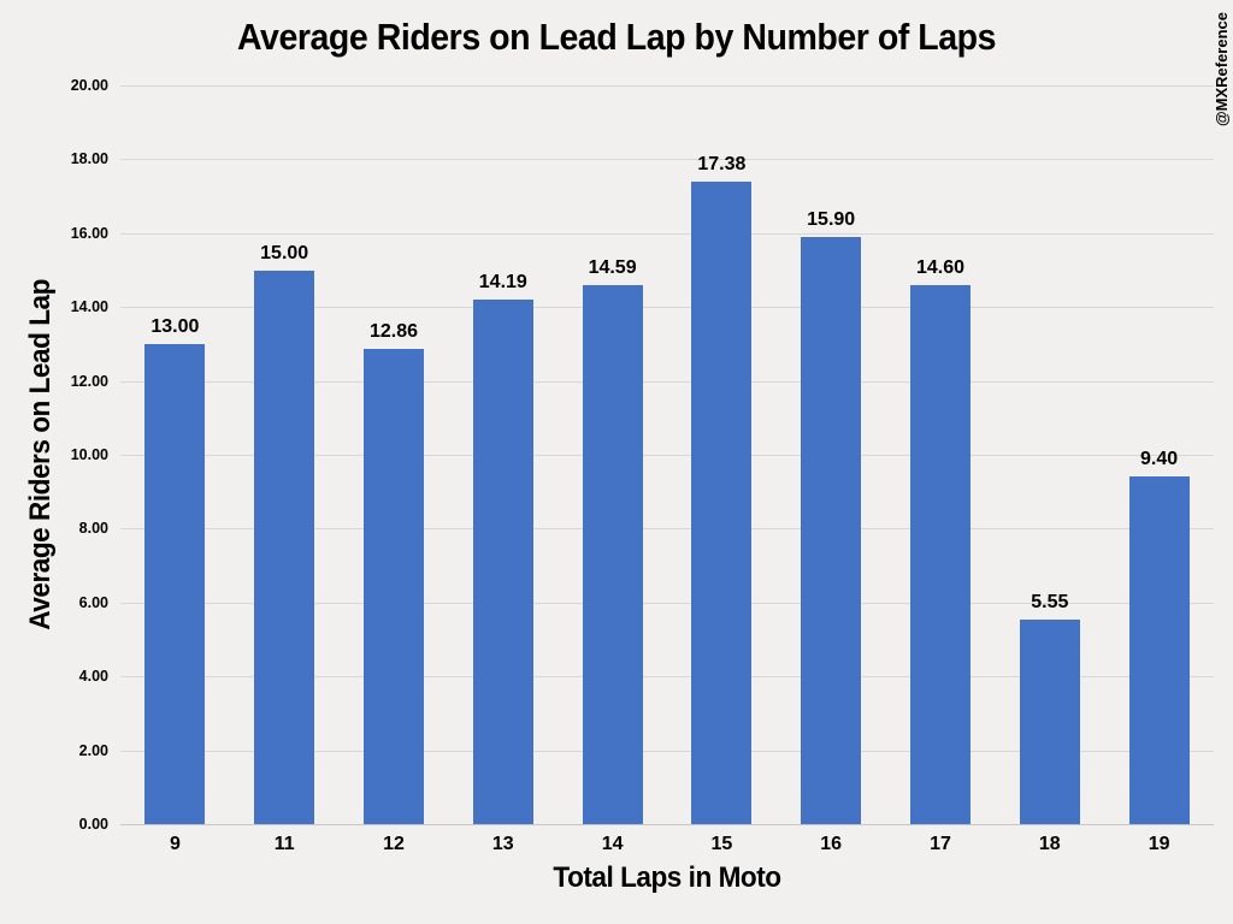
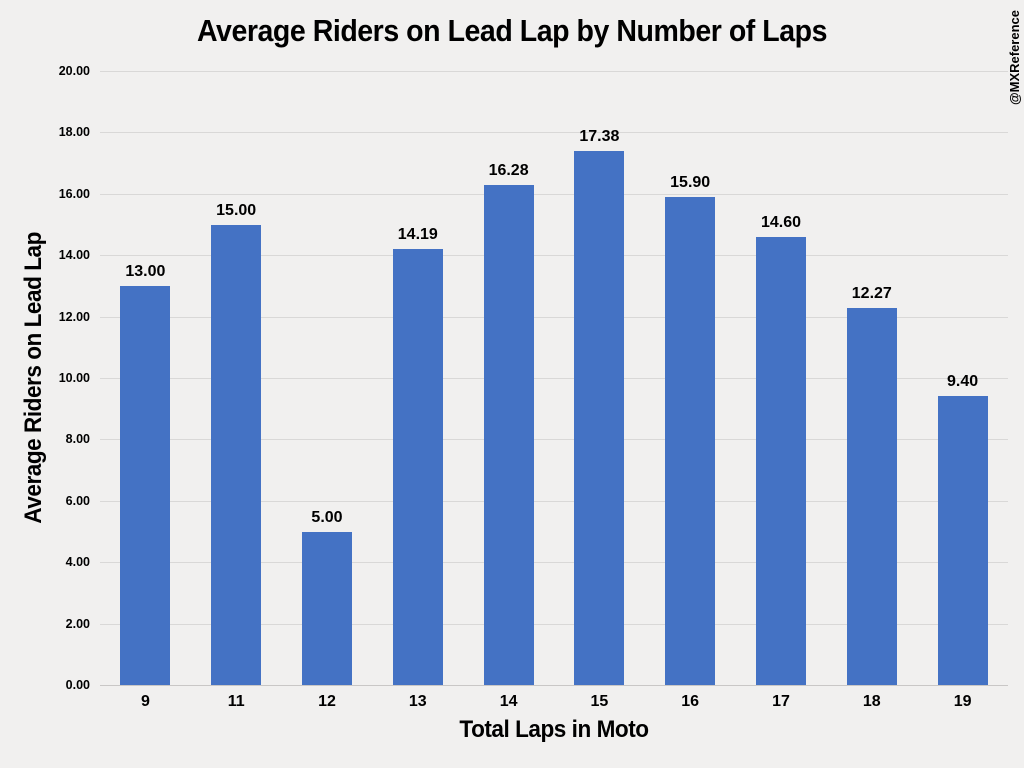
12: 12.86 -> 5.00
14: 14.59 -> 16.28
18: 5.55 -> 12.27
